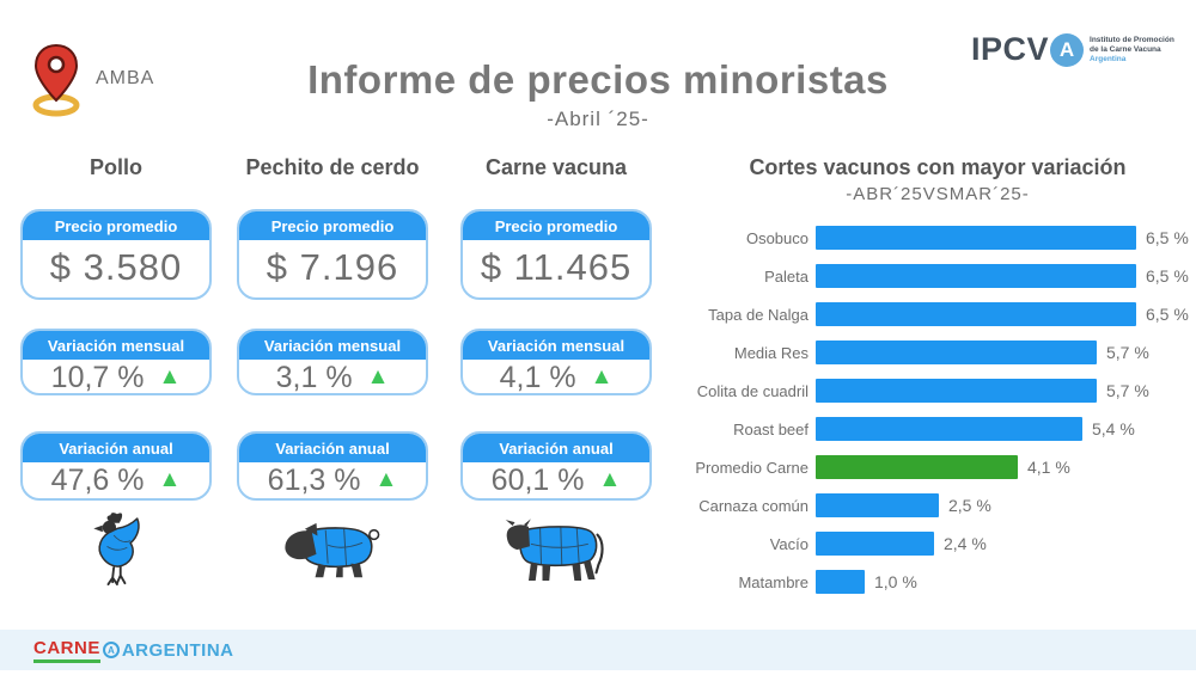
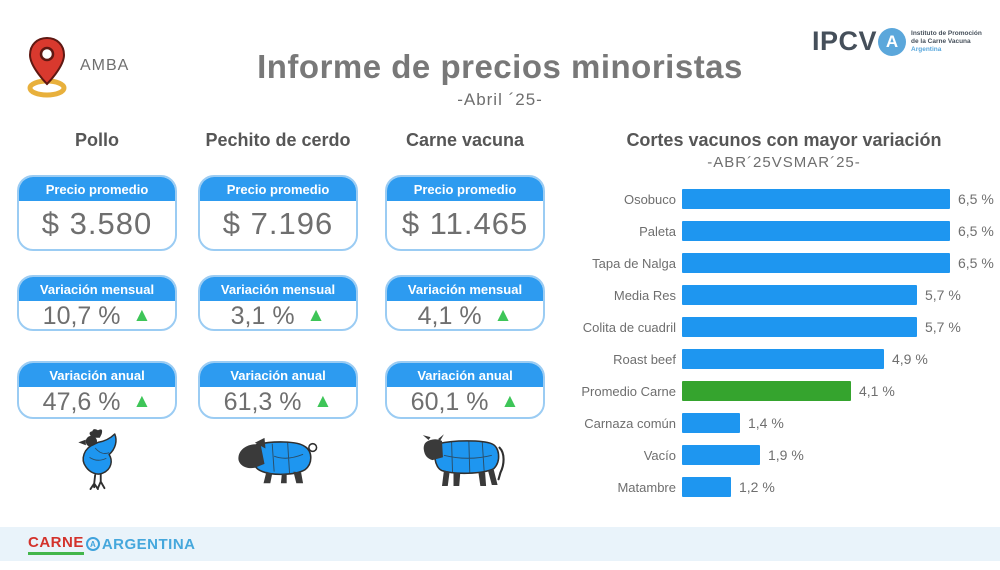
Roast beef: 5,4 -> 4,9
Carnaza común: 2,5 -> 1,4
Vacío: 2,4 -> 1,9
Matambre: 1,0 -> 1,2
